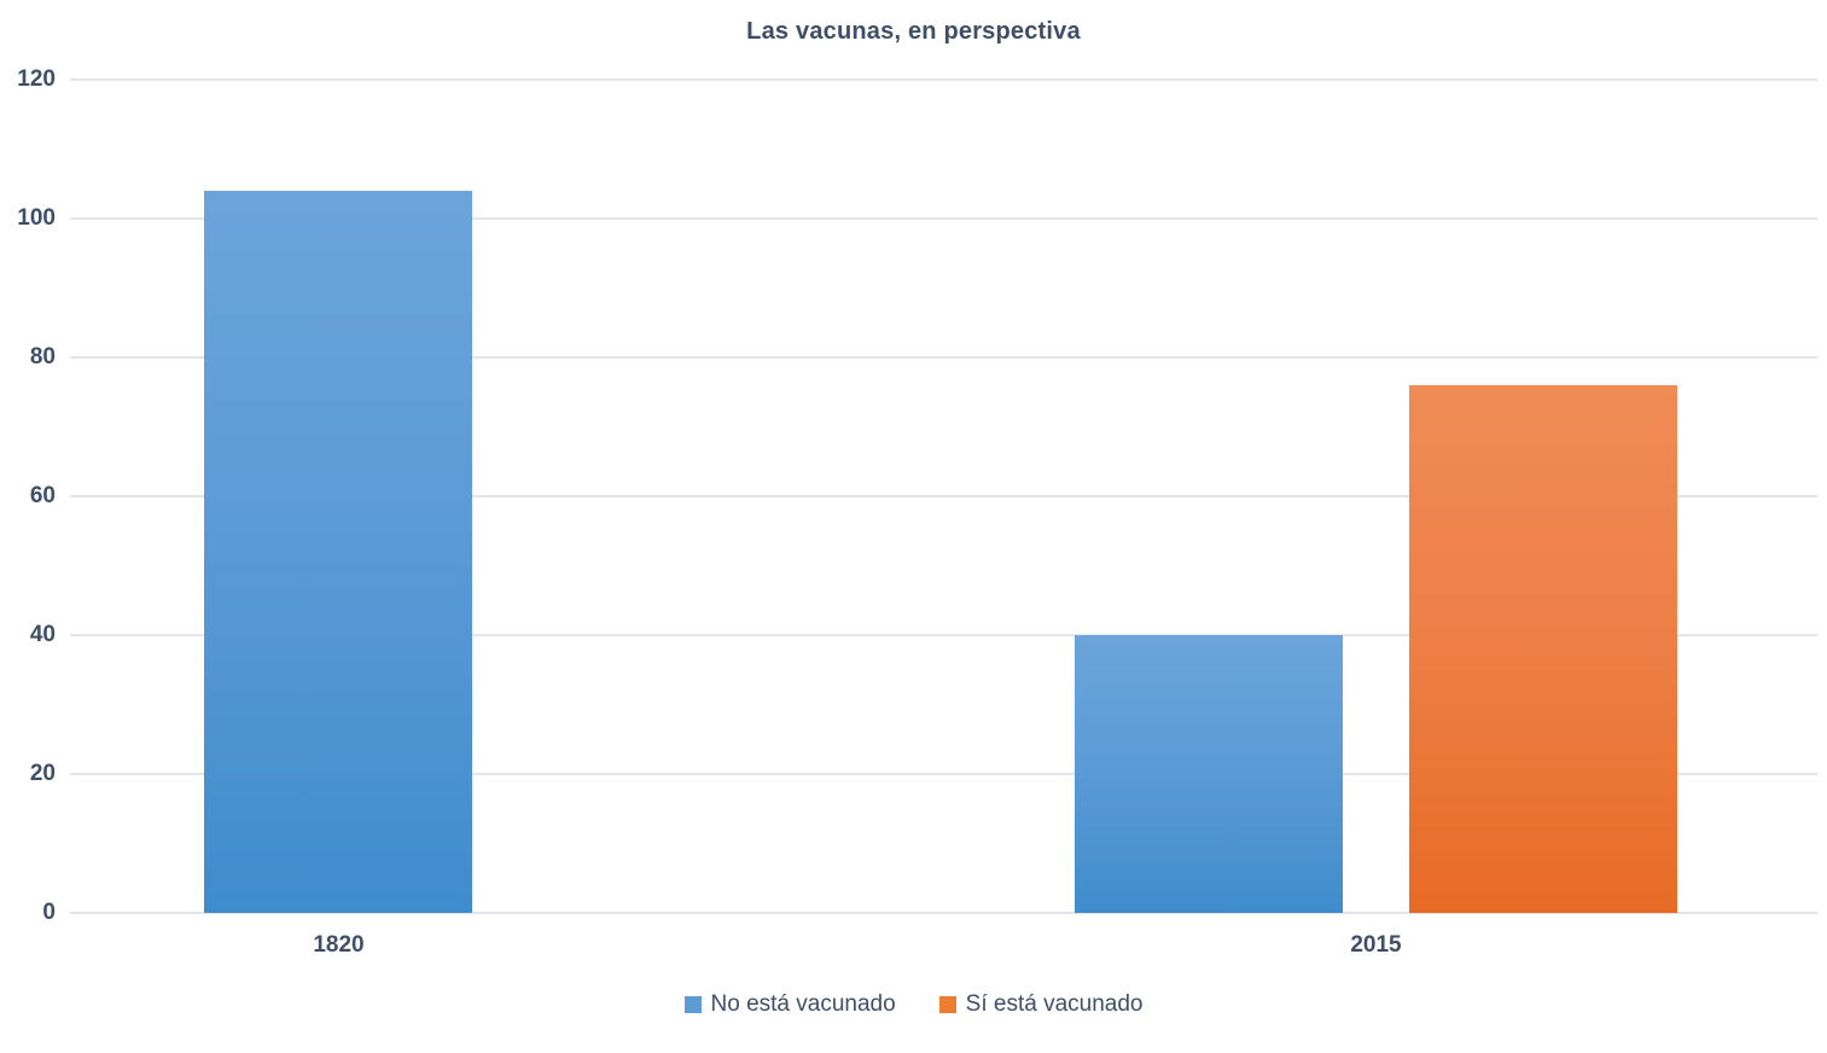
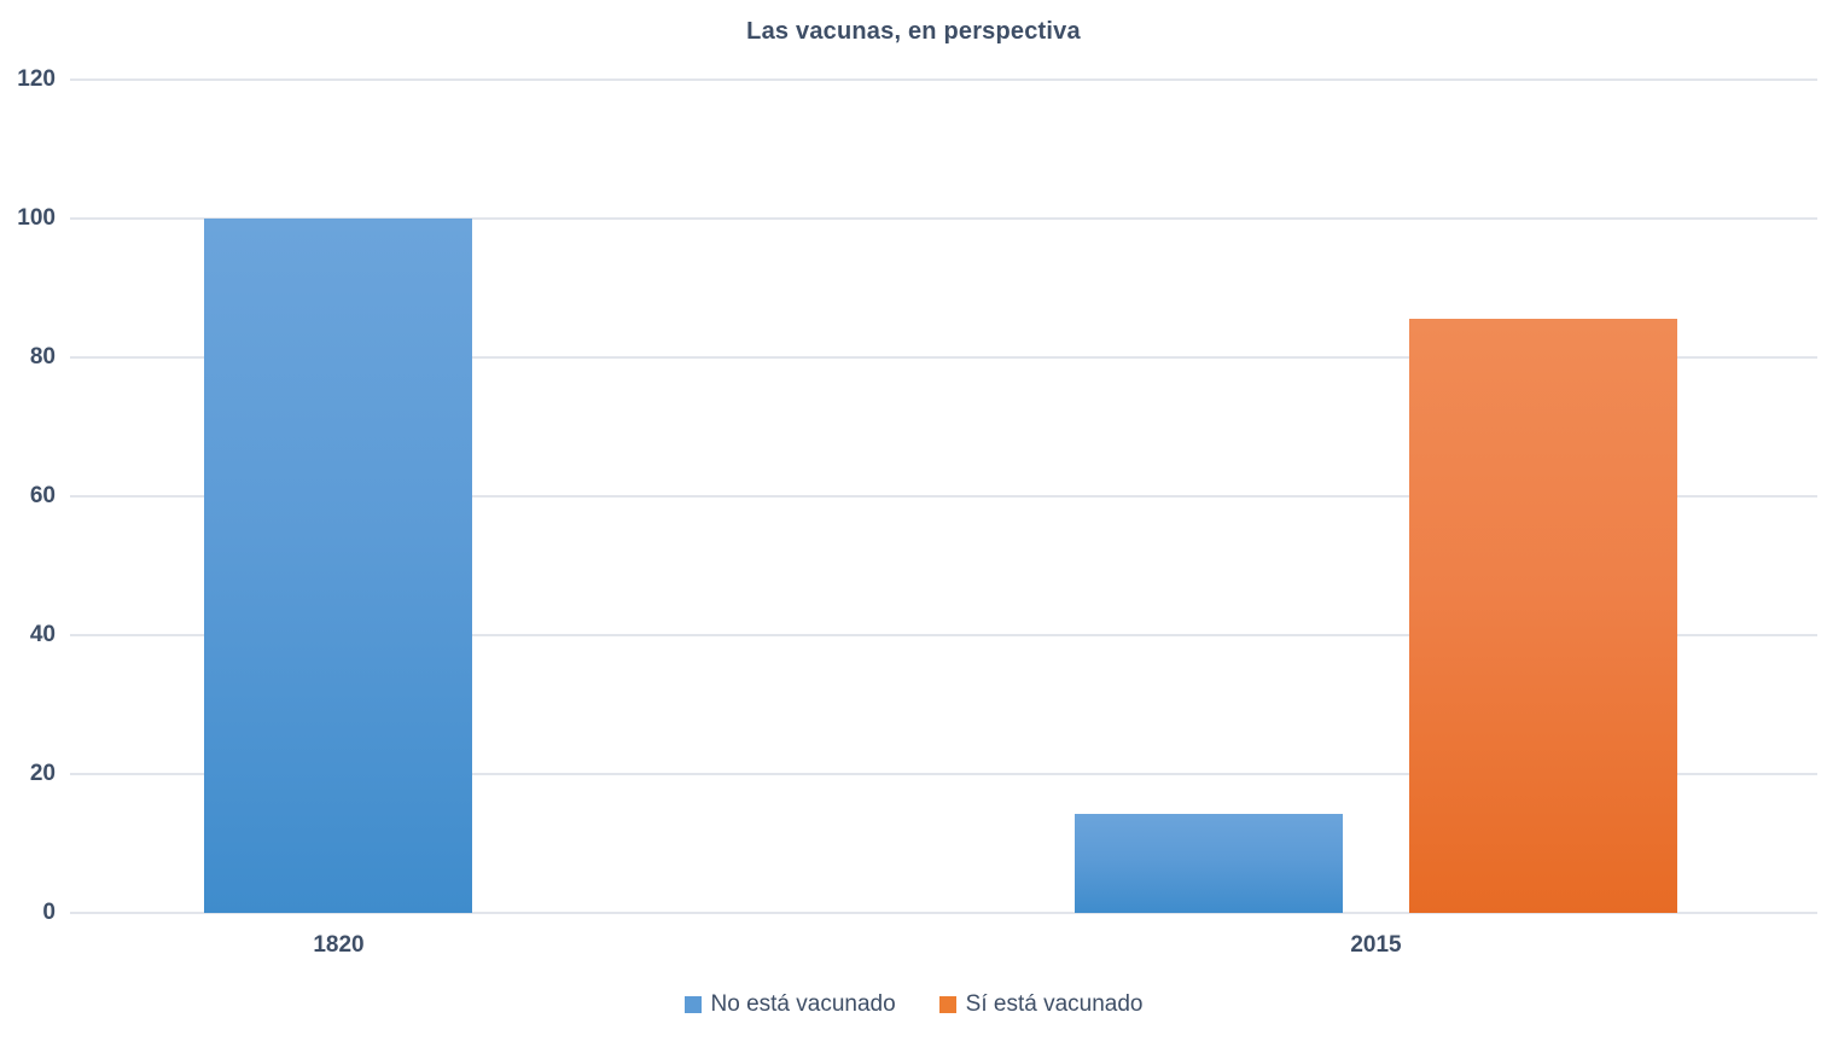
No está vacunado/1820: 104 -> 100
No está vacunado/2015: 40 -> 14
Sí está vacunado/2015: 76 -> 86
